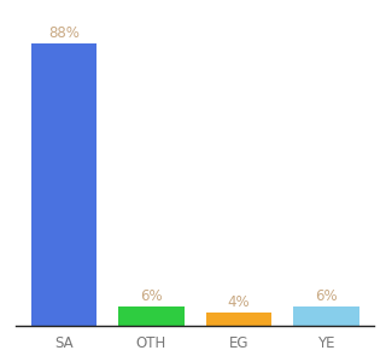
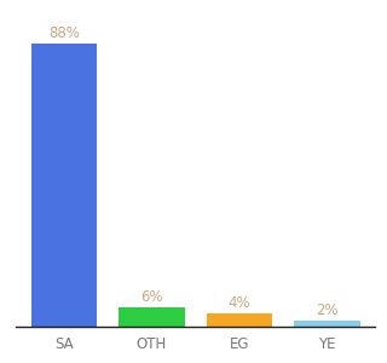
YE: 6% -> 2%
